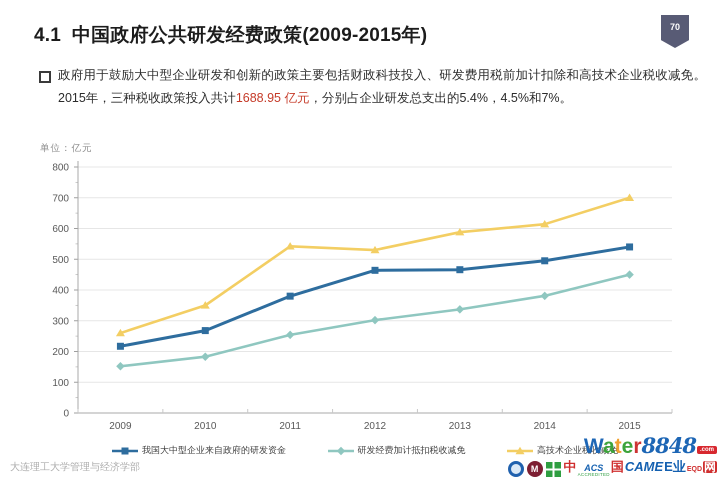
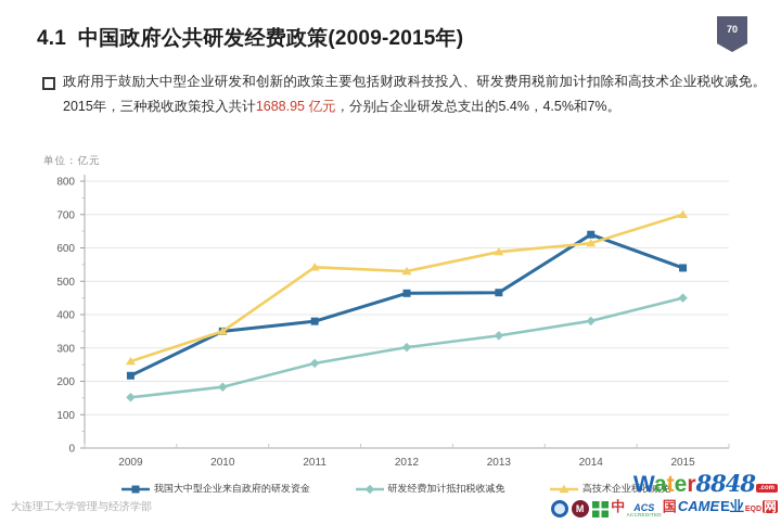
我国大中型企业来自政府的研发资金/2010: 270 -> 350
我国大中型企业来自政府的研发资金/2014: 500 -> 640
